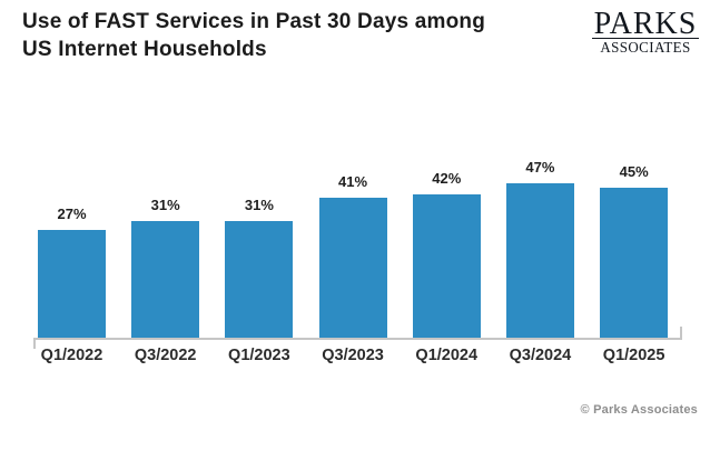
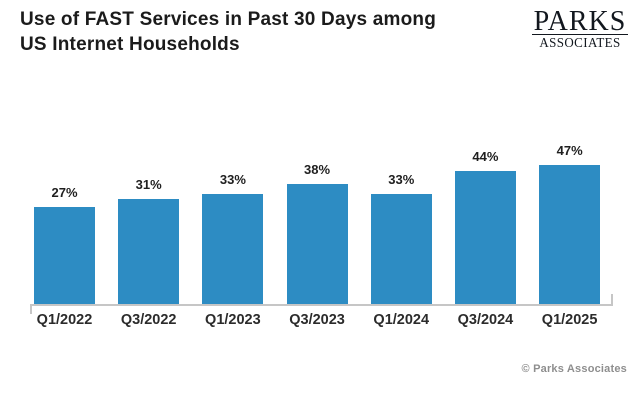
Q1/2023: 31% -> 33%
Q3/2023: 41% -> 38%
Q1/2024: 42% -> 33%
Q3/2024: 47% -> 44%
Q1/2025: 45% -> 47%
